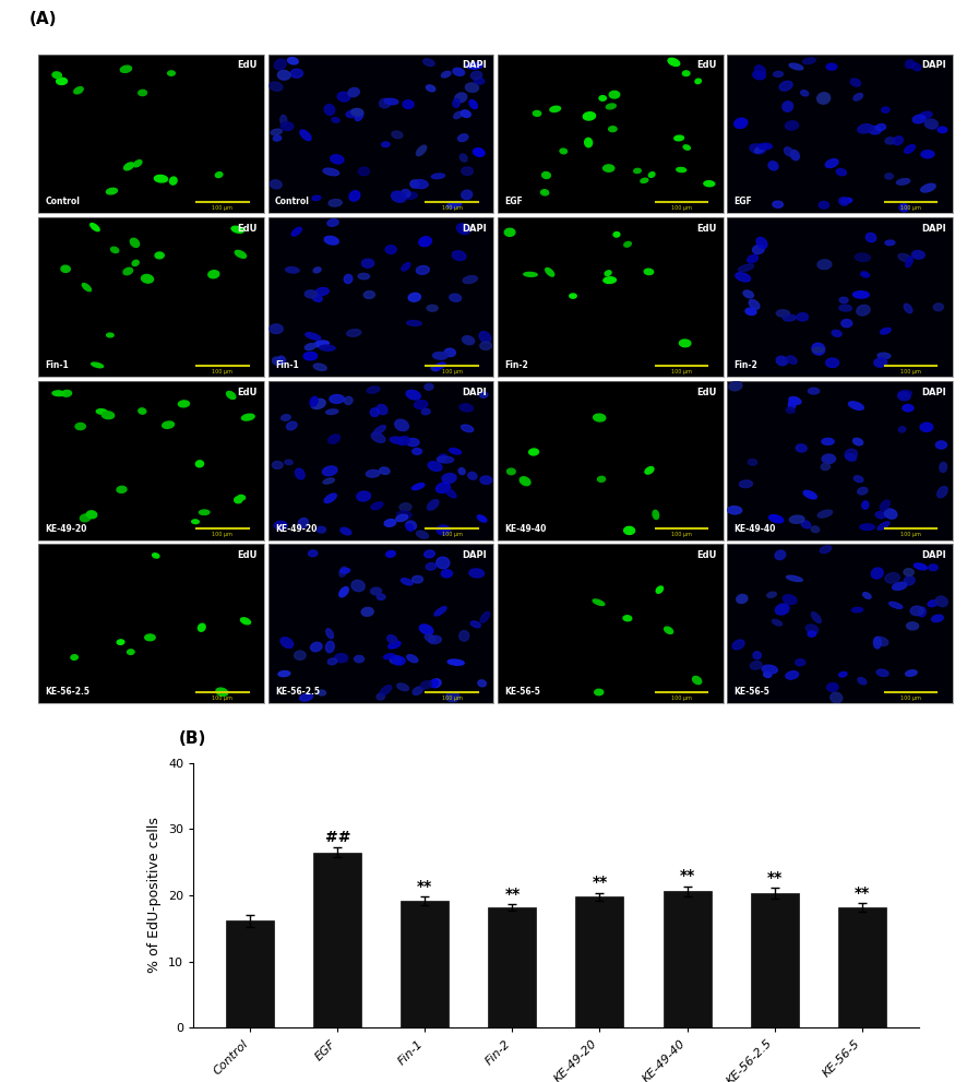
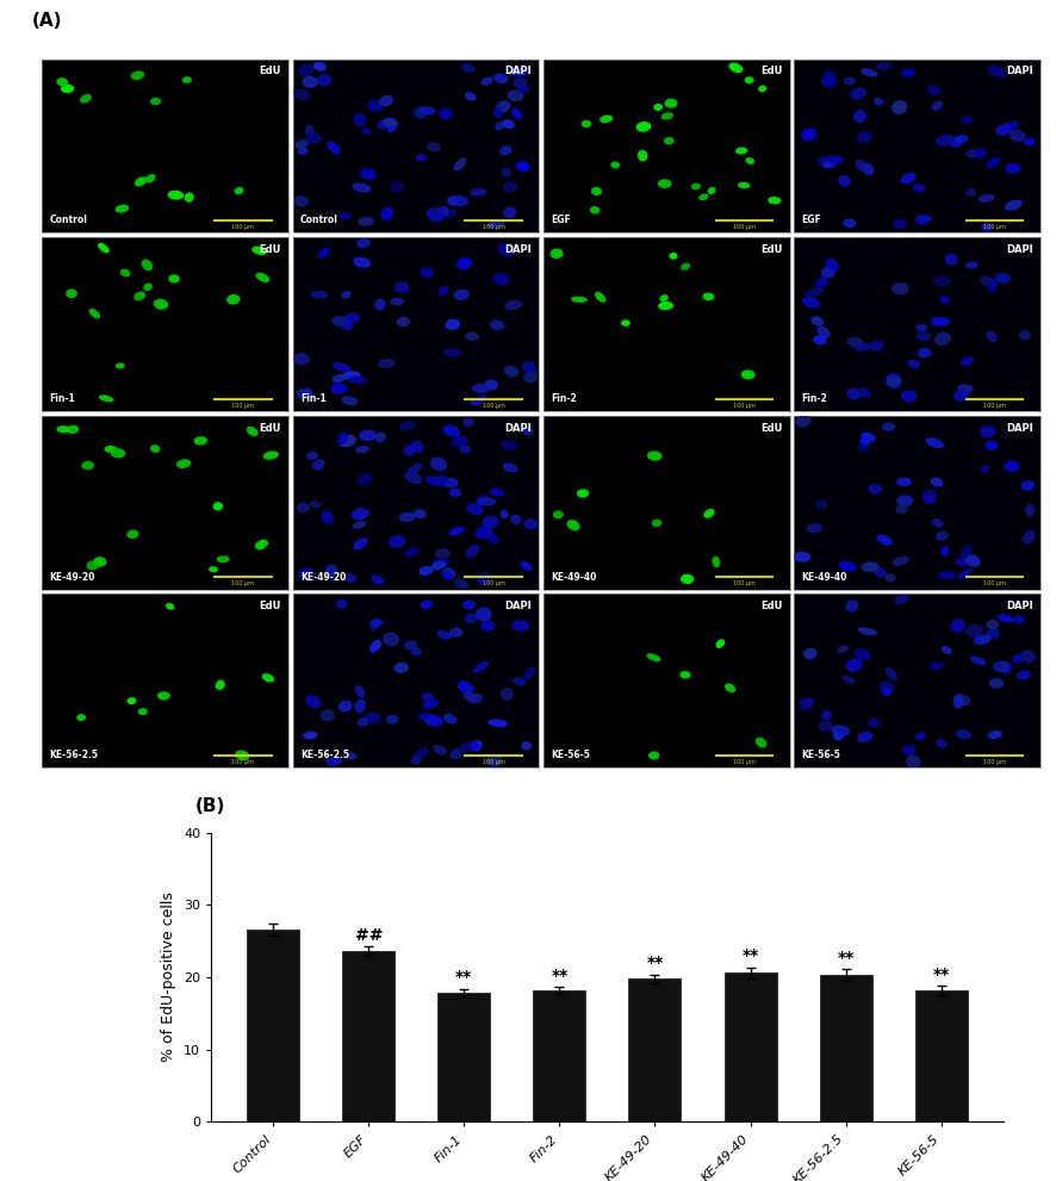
Control: 16.2 -> 26.6
EGF: 26.5 -> 23.6
Fin-1: 19.2 -> 17.8
